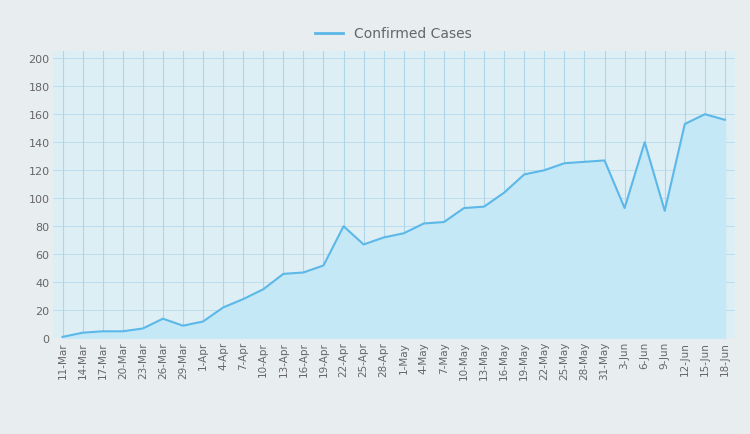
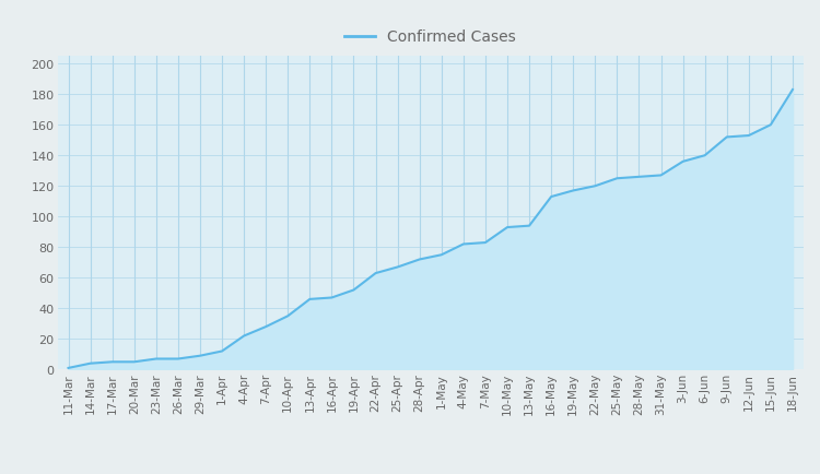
26-Mar: 14 -> 7
22-Apr: 80 -> 63
16-May: 104 -> 113
3-Jun: 93 -> 136
9-Jun: 91 -> 152
18-Jun: 156 -> 183
